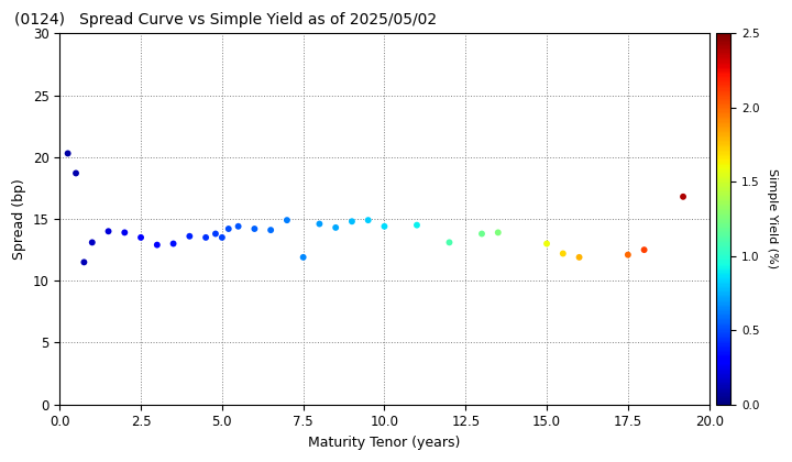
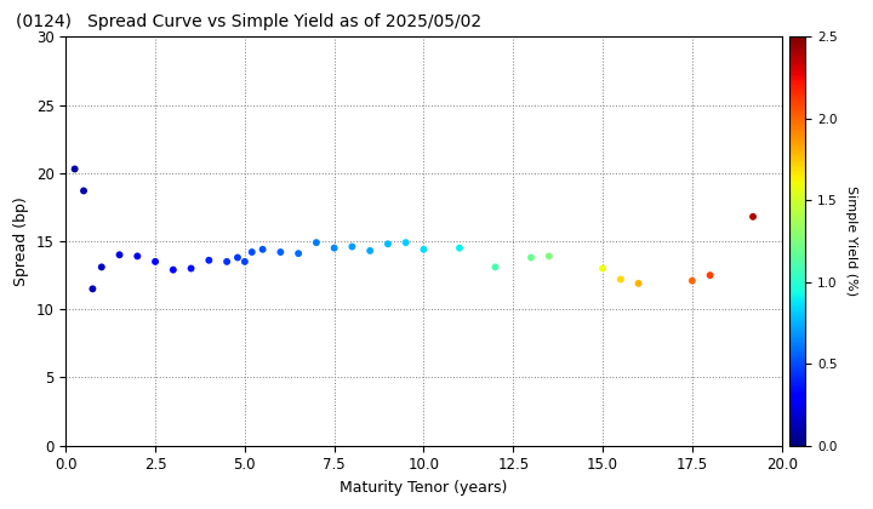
7.5: 11.9 -> 14.5
